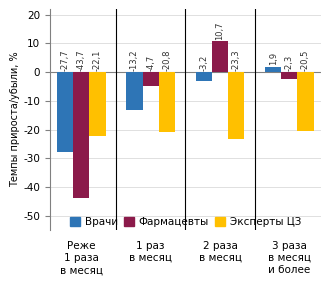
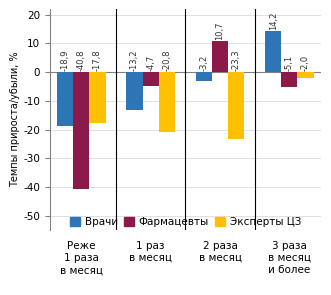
Врачи/Реже 1 раза в месяц: -27,7 -> -18,9
Фармацевты/Реже 1 раза в месяц: -43,7 -> -40,8
Эксперты ЦЗ/Реже 1 раза в месяц: -22,1 -> -17,8
Врачи/3 раза в месяц и более: 1,9 -> 14,2
Фармацевты/3 раза в месяц и более: -2,3 -> -5,1
Эксперты ЦЗ/3 раза в месяц и более: -20,5 -> -2,0
